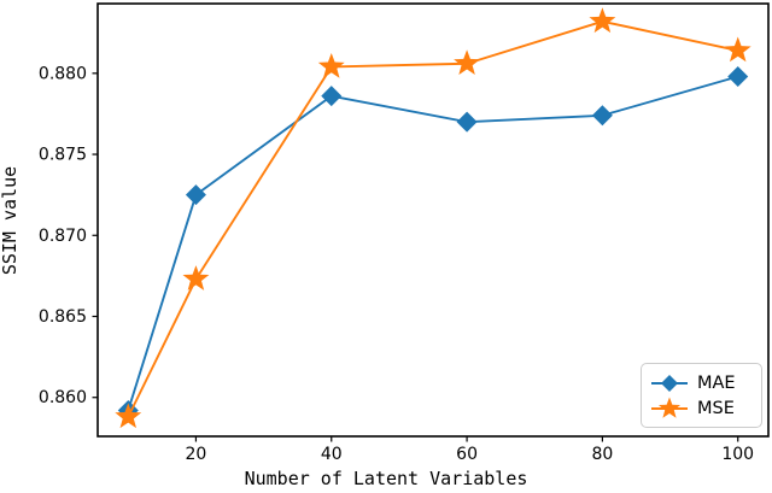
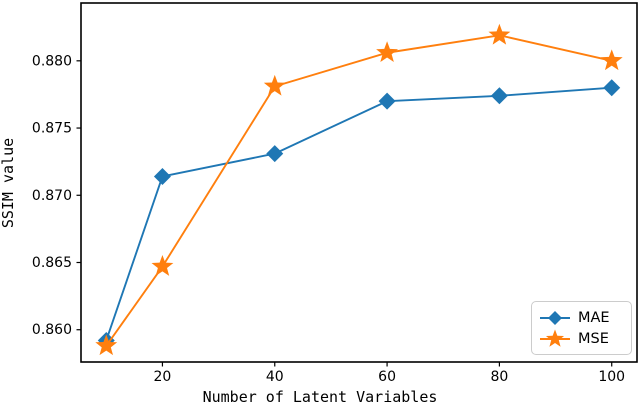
MAE/20: 0.8725 -> 0.8714
MSE/20: 0.8673 -> 0.8647
MAE/40: 0.8786 -> 0.8731
MSE/40: 0.8804 -> 0.8781
MSE/80: 0.8832 -> 0.8819
MAE/100: 0.8798 -> 0.8780
MSE/100: 0.8814 -> 0.8800
